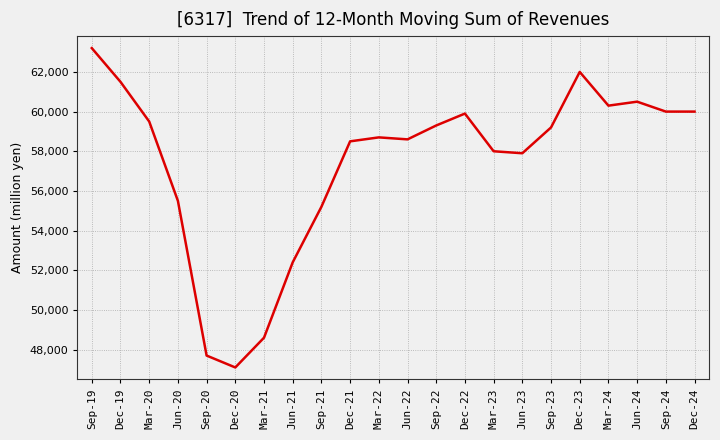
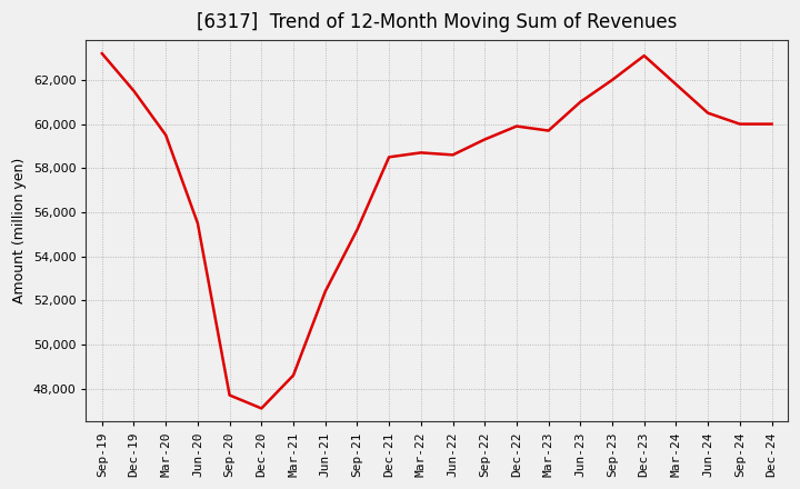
Mar-23: 58,000 -> 59,700
Jun-23: 57,900 -> 61,000
Sep-23: 59,200 -> 62,000
Dec-23: 62,000 -> 63,100
Mar-24: 60,300 -> 61,800
